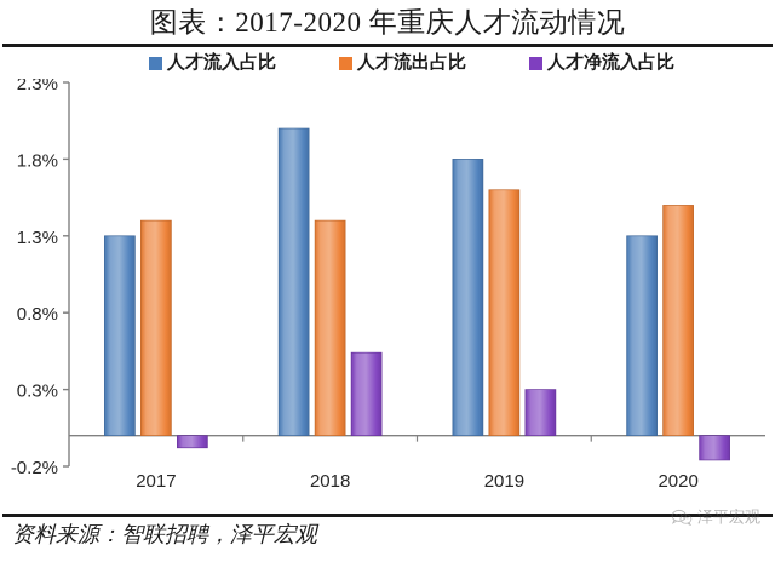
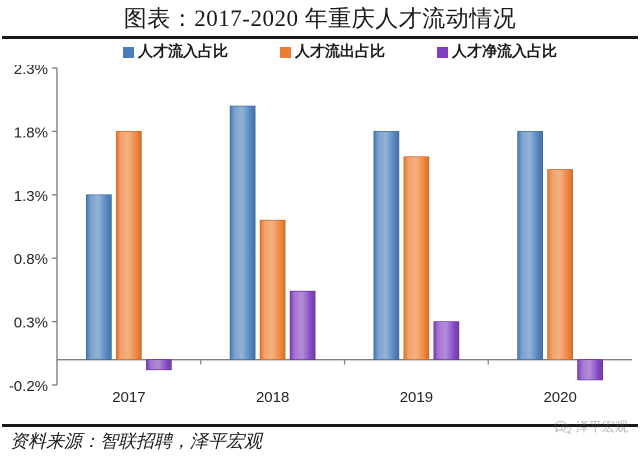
人才流出占比/2017: 1.4% -> 1.8%
人才流出占比/2018: 1.4% -> 1.1%
人才流入占比/2020: 1.3% -> 1.8%
